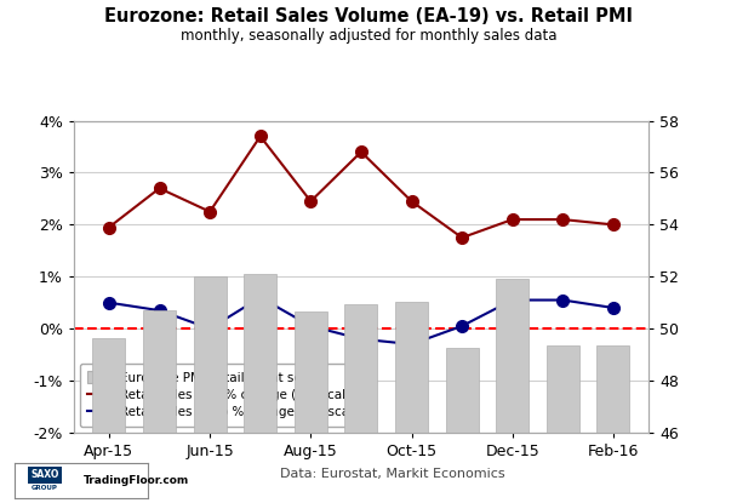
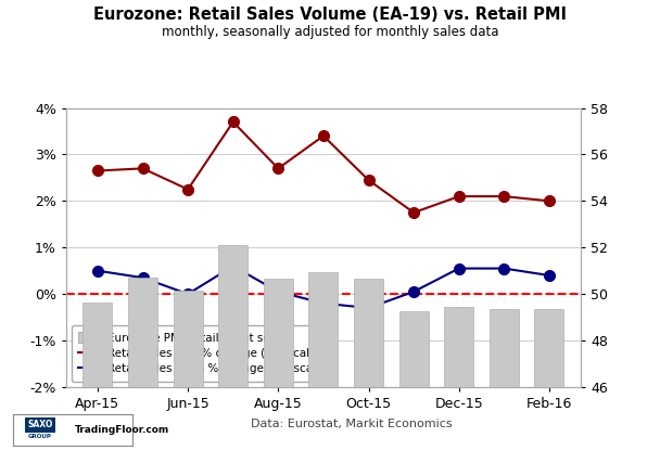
Retail sales 1 yr % change (left scale)/Apr-15: 1.95% -> 2.65%
Eurozone PMI Retail (right scale)/Jun-15: 52.00 -> 50.15
Retail sales 1 yr % change (left scale)/Aug-15: 2.45% -> 2.70%
Eurozone PMI Retail (right scale)/Oct-15: 51.05 -> 50.65
Eurozone PMI Retail (right scale)/Dec-15: 51.90 -> 49.45
